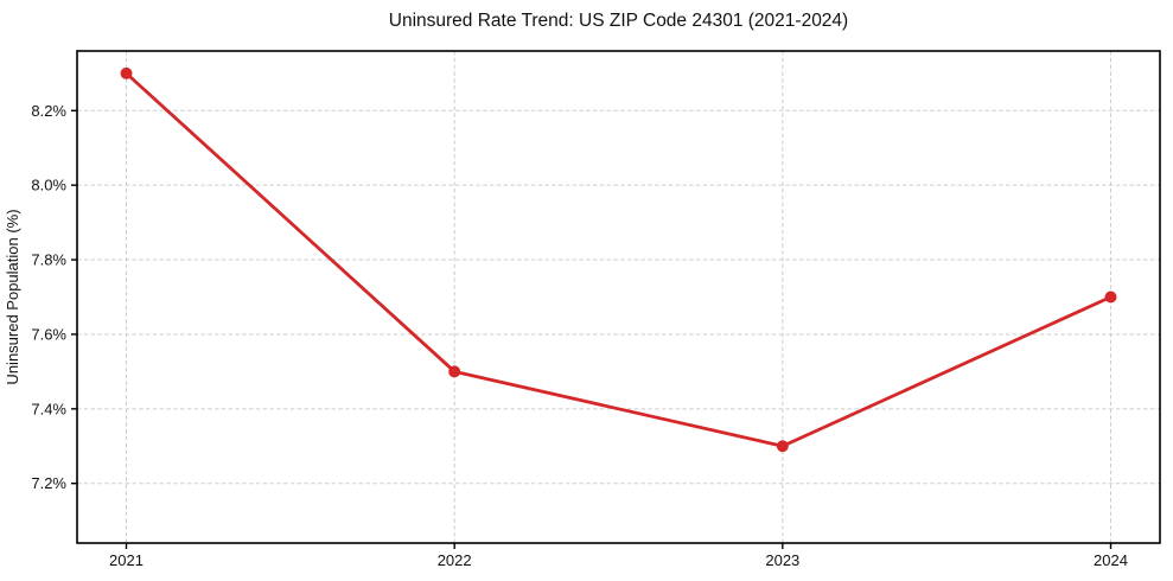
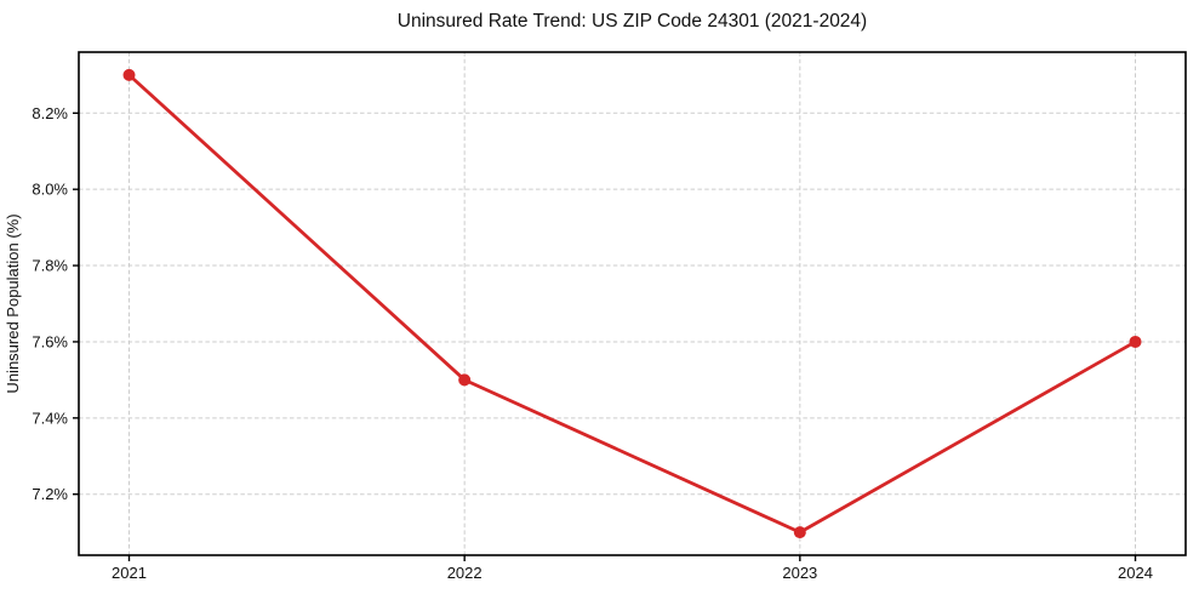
2023: 7.3% -> 7.1%
2024: 7.7% -> 7.6%
